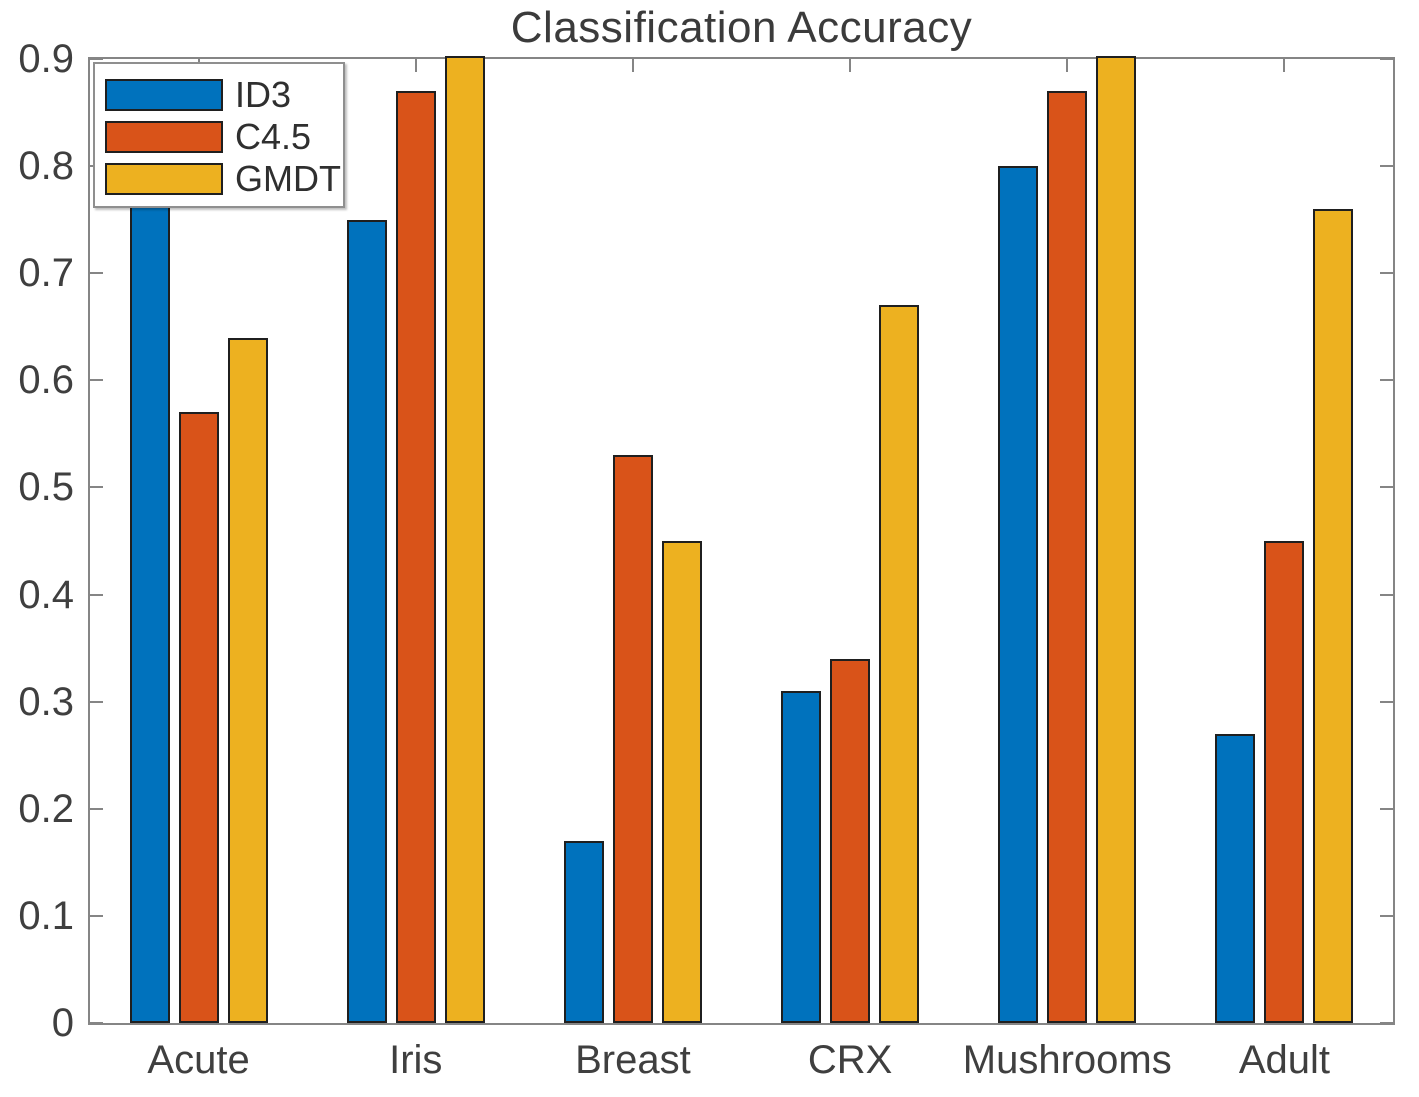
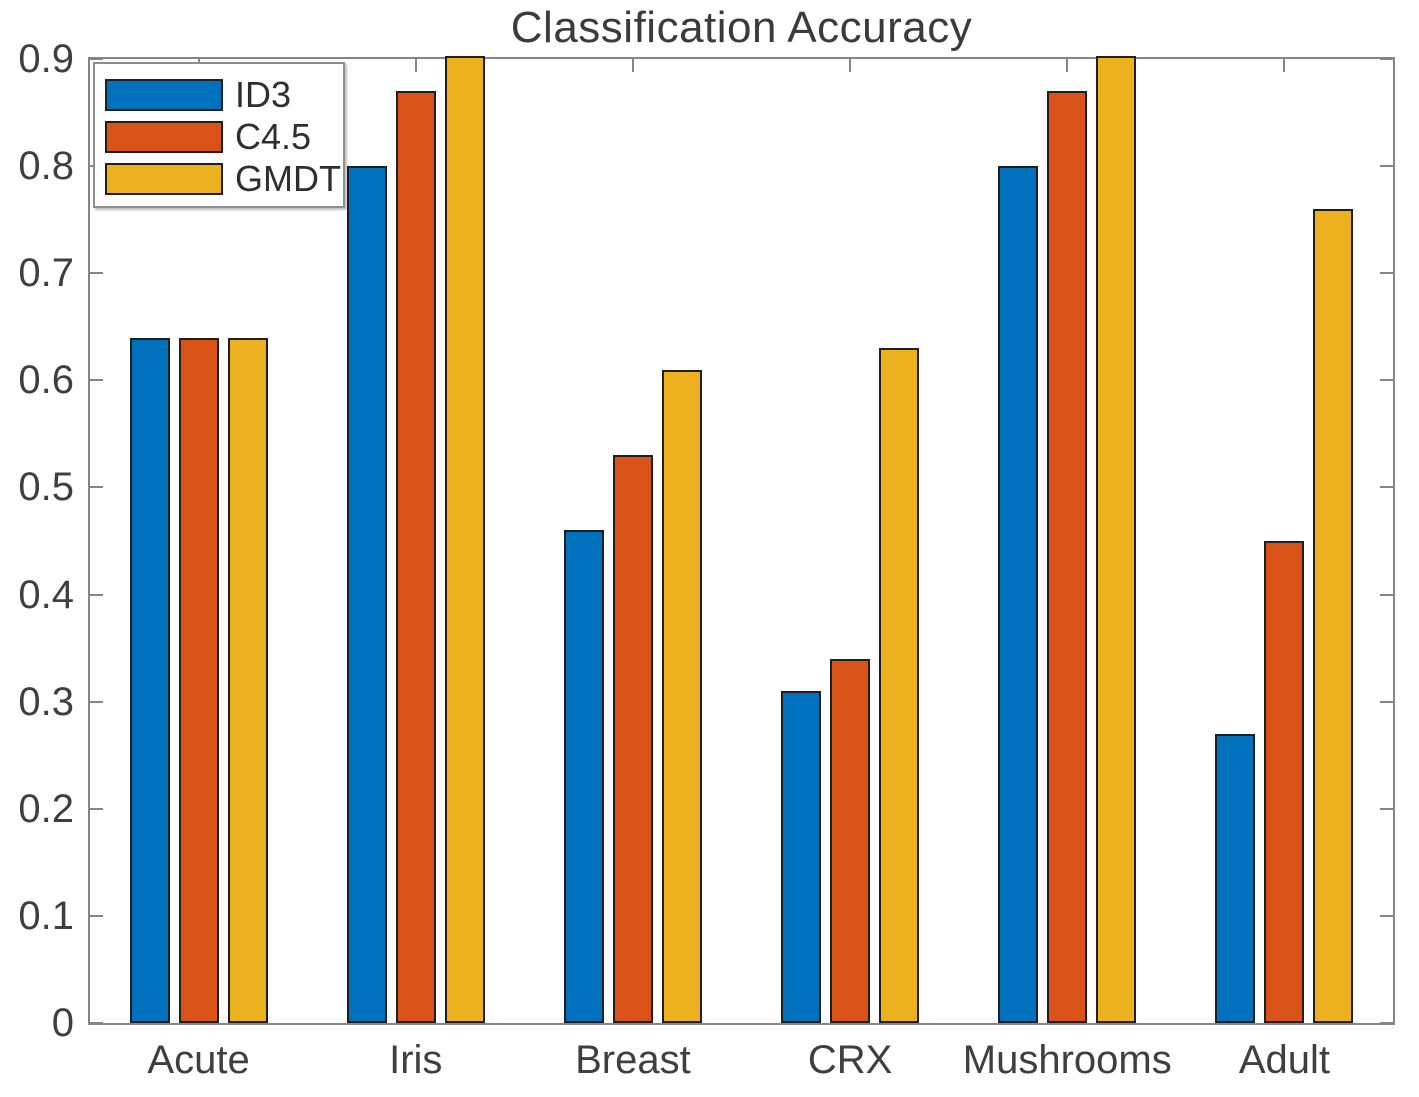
ID3/Acute: 0.78 -> 0.64
C4.5/Acute: 0.57 -> 0.64
ID3/Iris: 0.75 -> 0.80
ID3/Breast: 0.17 -> 0.46
GMDT/Breast: 0.45 -> 0.61
GMDT/CRX: 0.67 -> 0.63
